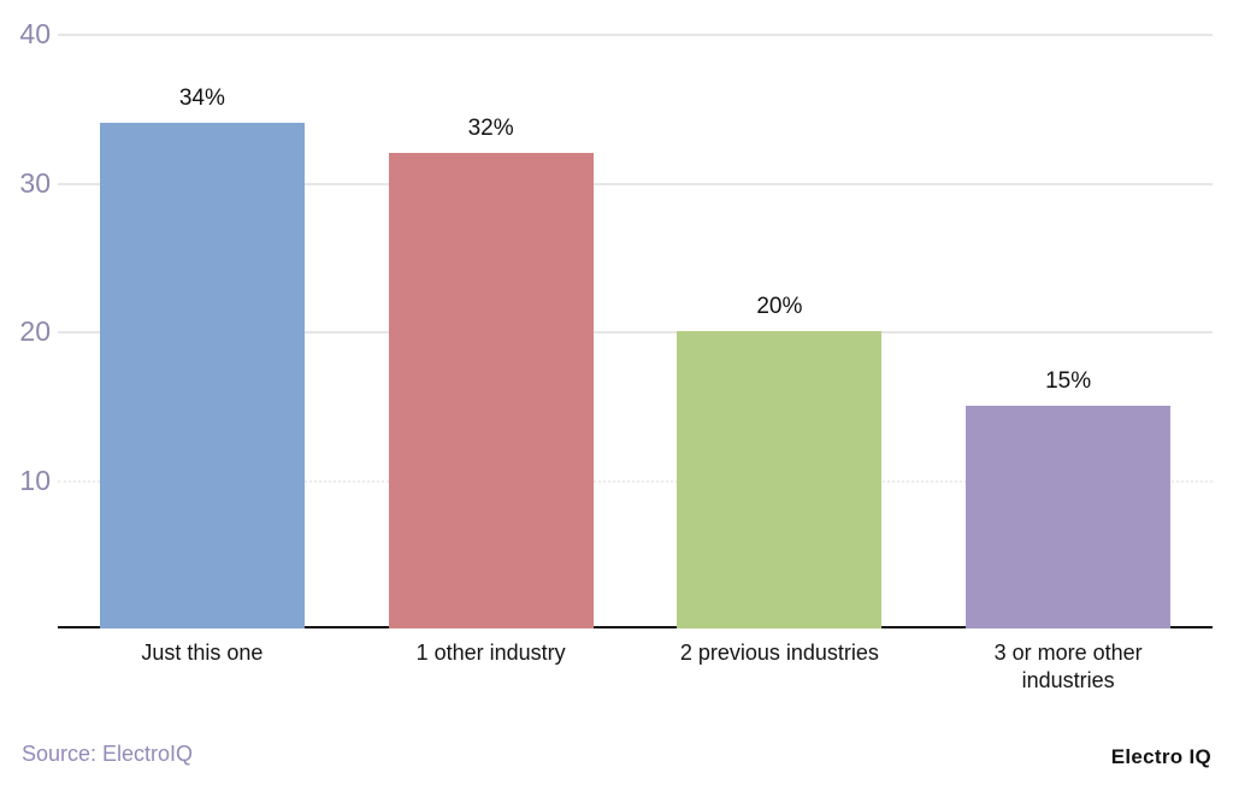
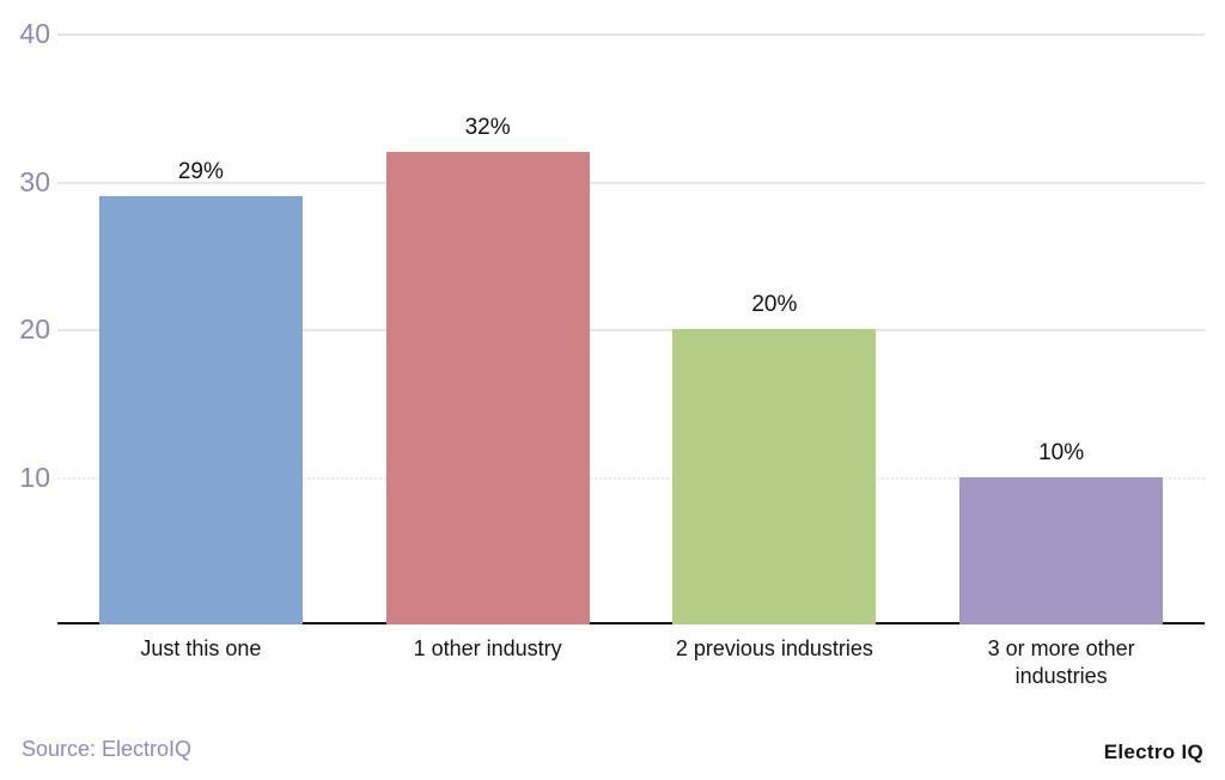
Just this one: 34% -> 29%
3 or more other industries: 15% -> 10%
